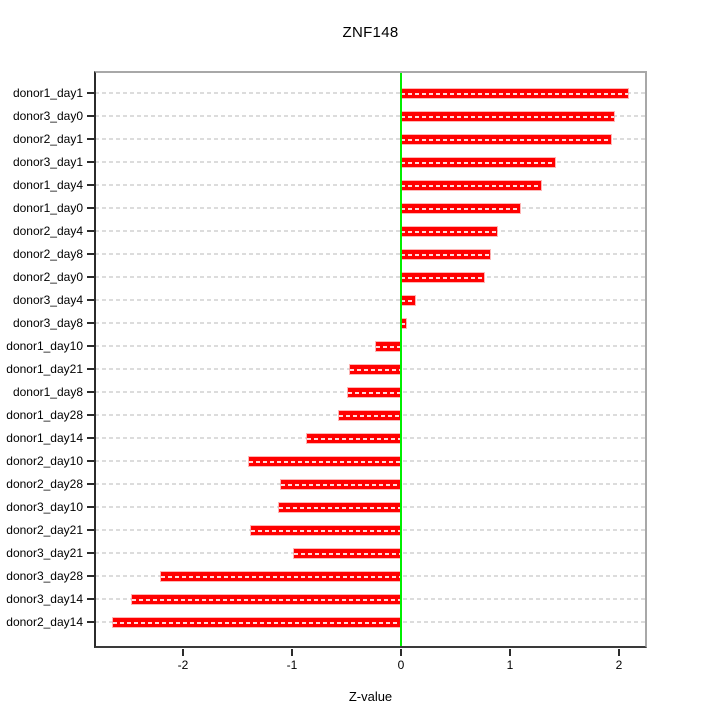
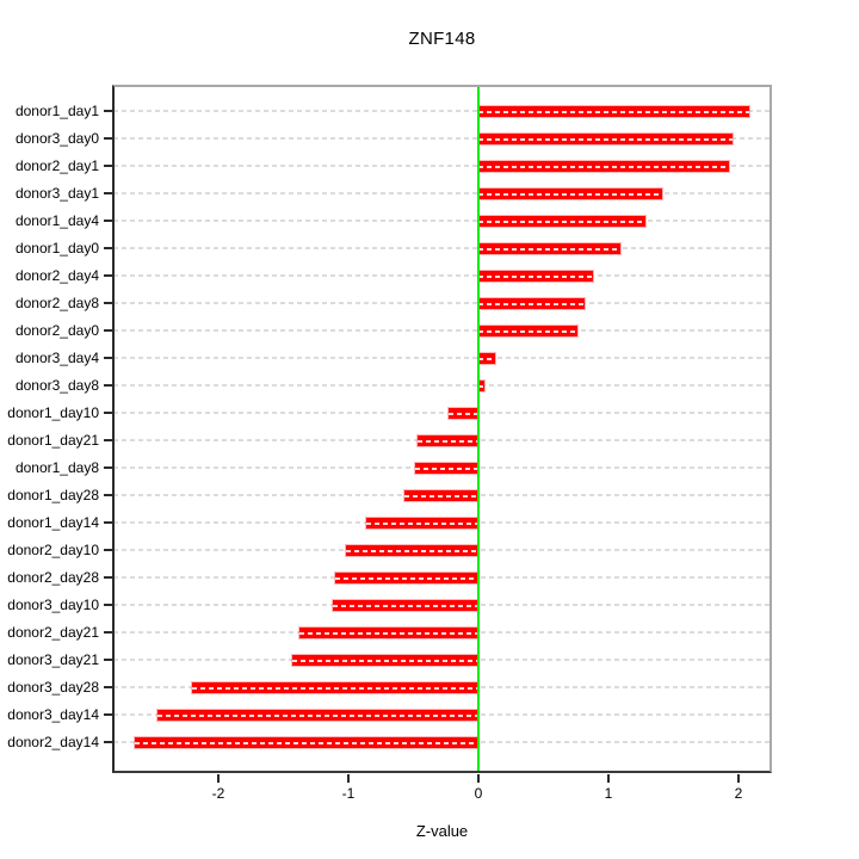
donor2_day10: -1.39 -> -1.02
donor3_day21: -0.98 -> -1.43
